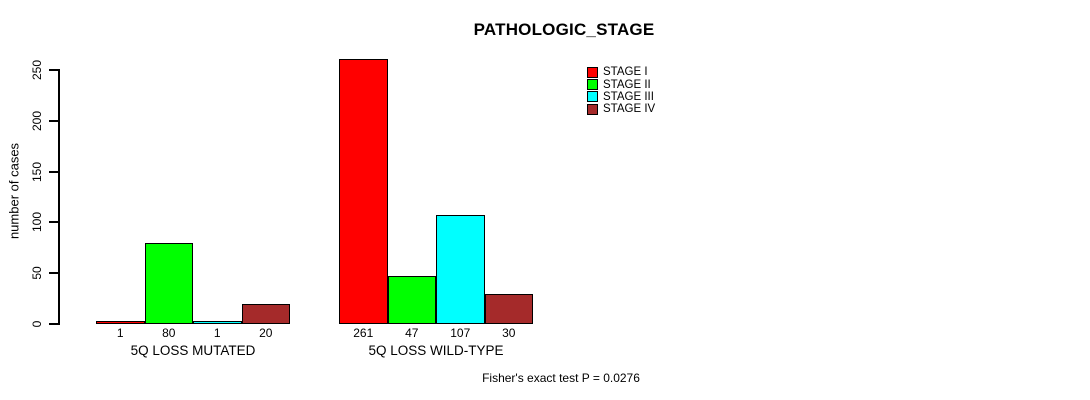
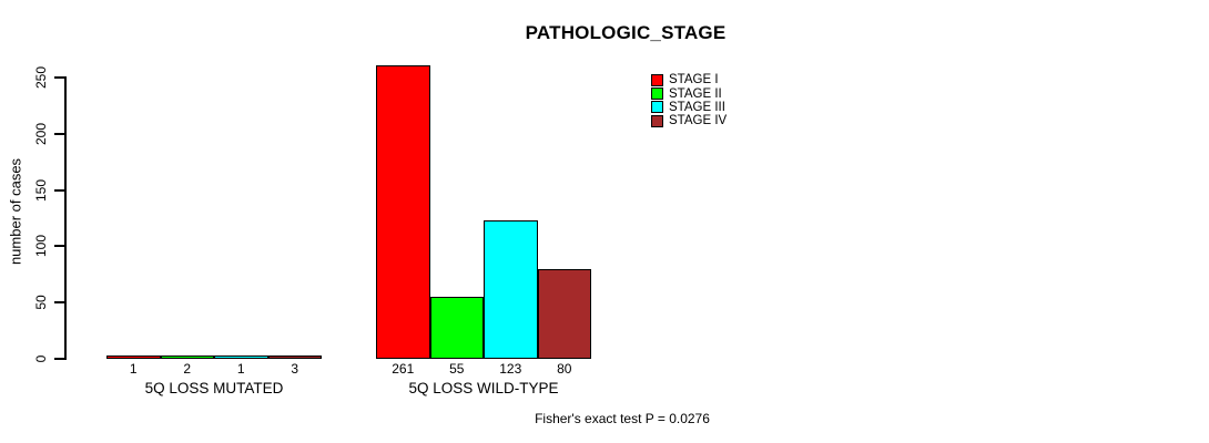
STAGE II/5Q LOSS MUTATED: 80 -> 2
STAGE IV/5Q LOSS MUTATED: 20 -> 3
STAGE II/5Q LOSS WILD-TYPE: 47 -> 55
STAGE III/5Q LOSS WILD-TYPE: 107 -> 123
STAGE IV/5Q LOSS WILD-TYPE: 30 -> 80
